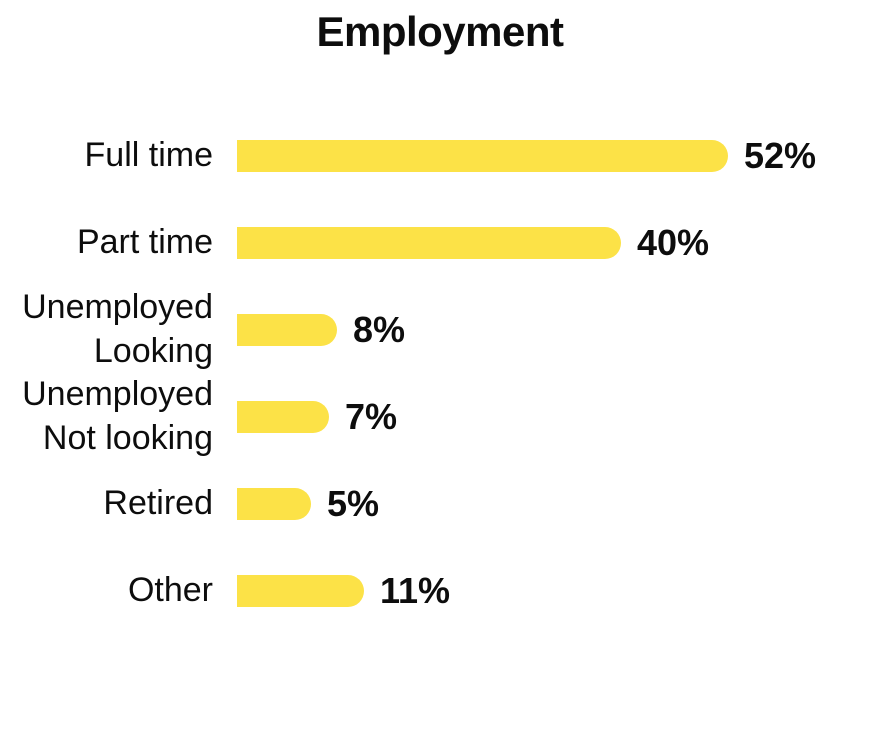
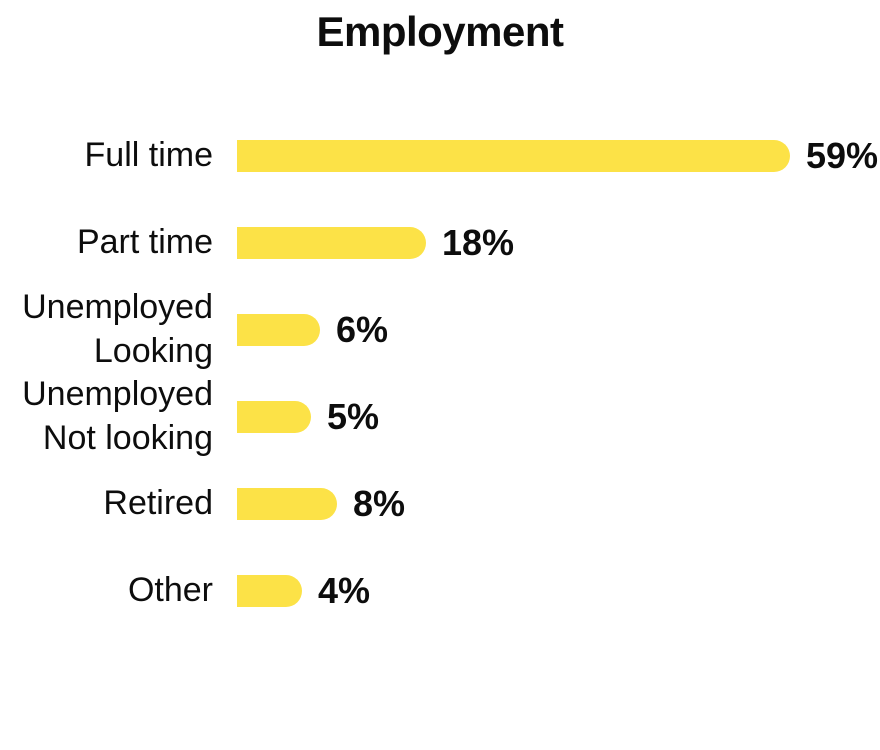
Full time: 52% -> 59%
Part time: 40% -> 18%
Unemployed Looking: 8% -> 6%
Unemployed Not looking: 7% -> 5%
Retired: 5% -> 8%
Other: 11% -> 4%
